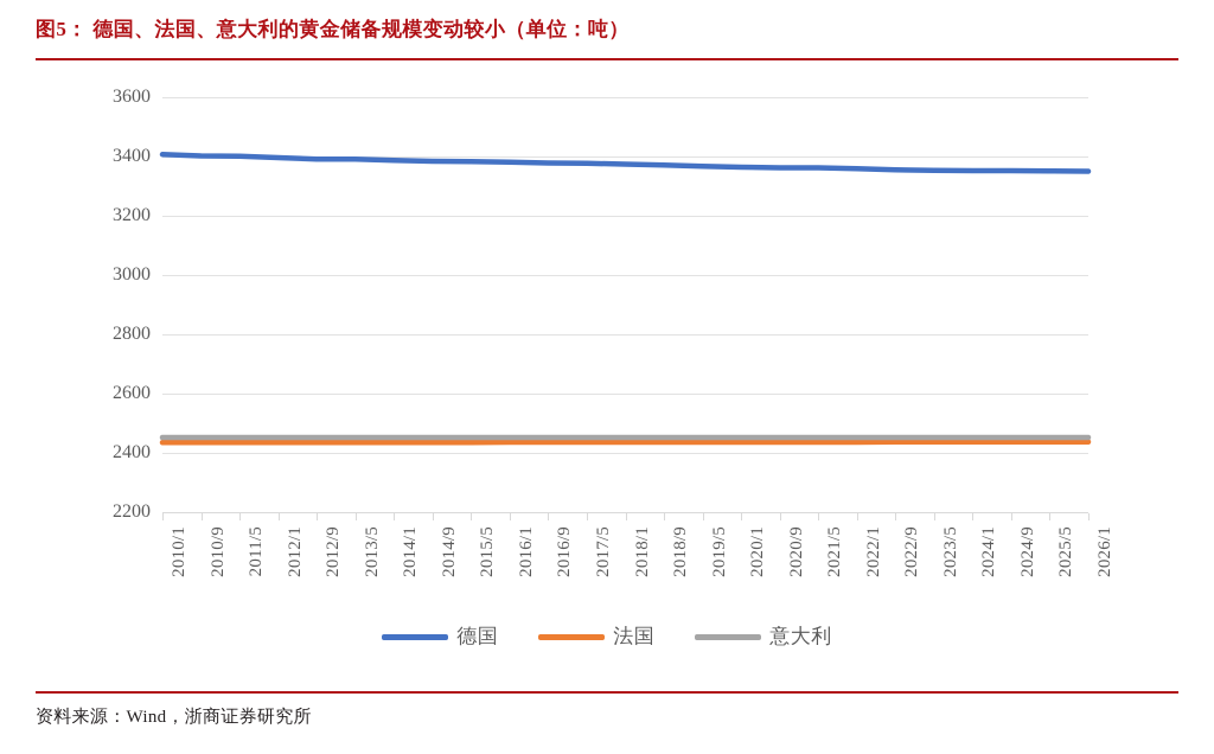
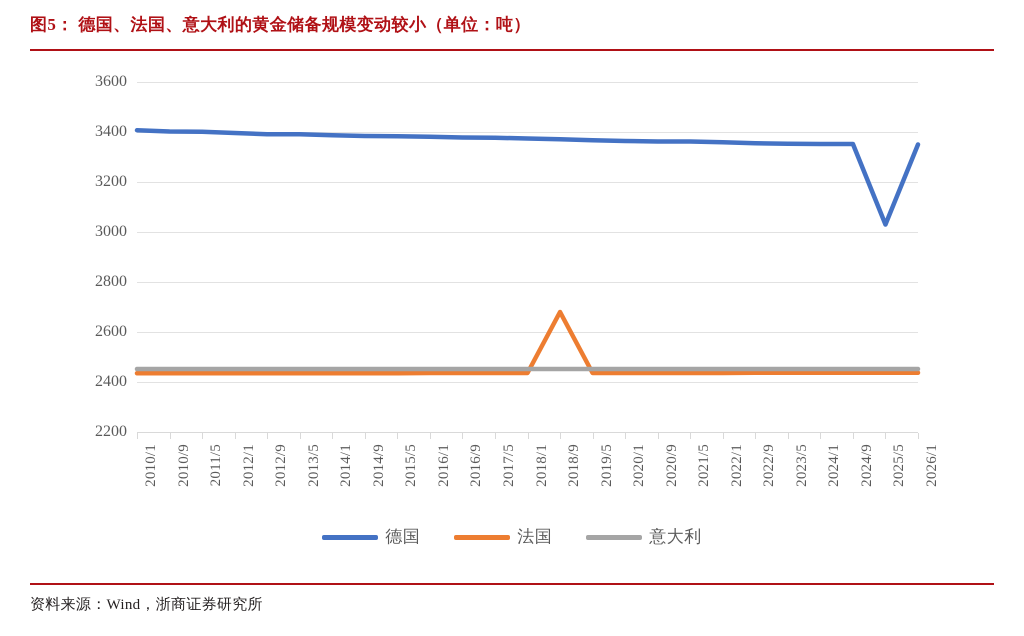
法国/2018/9: 2440 -> 2680
德国/2025/5: 3350 -> 3030
